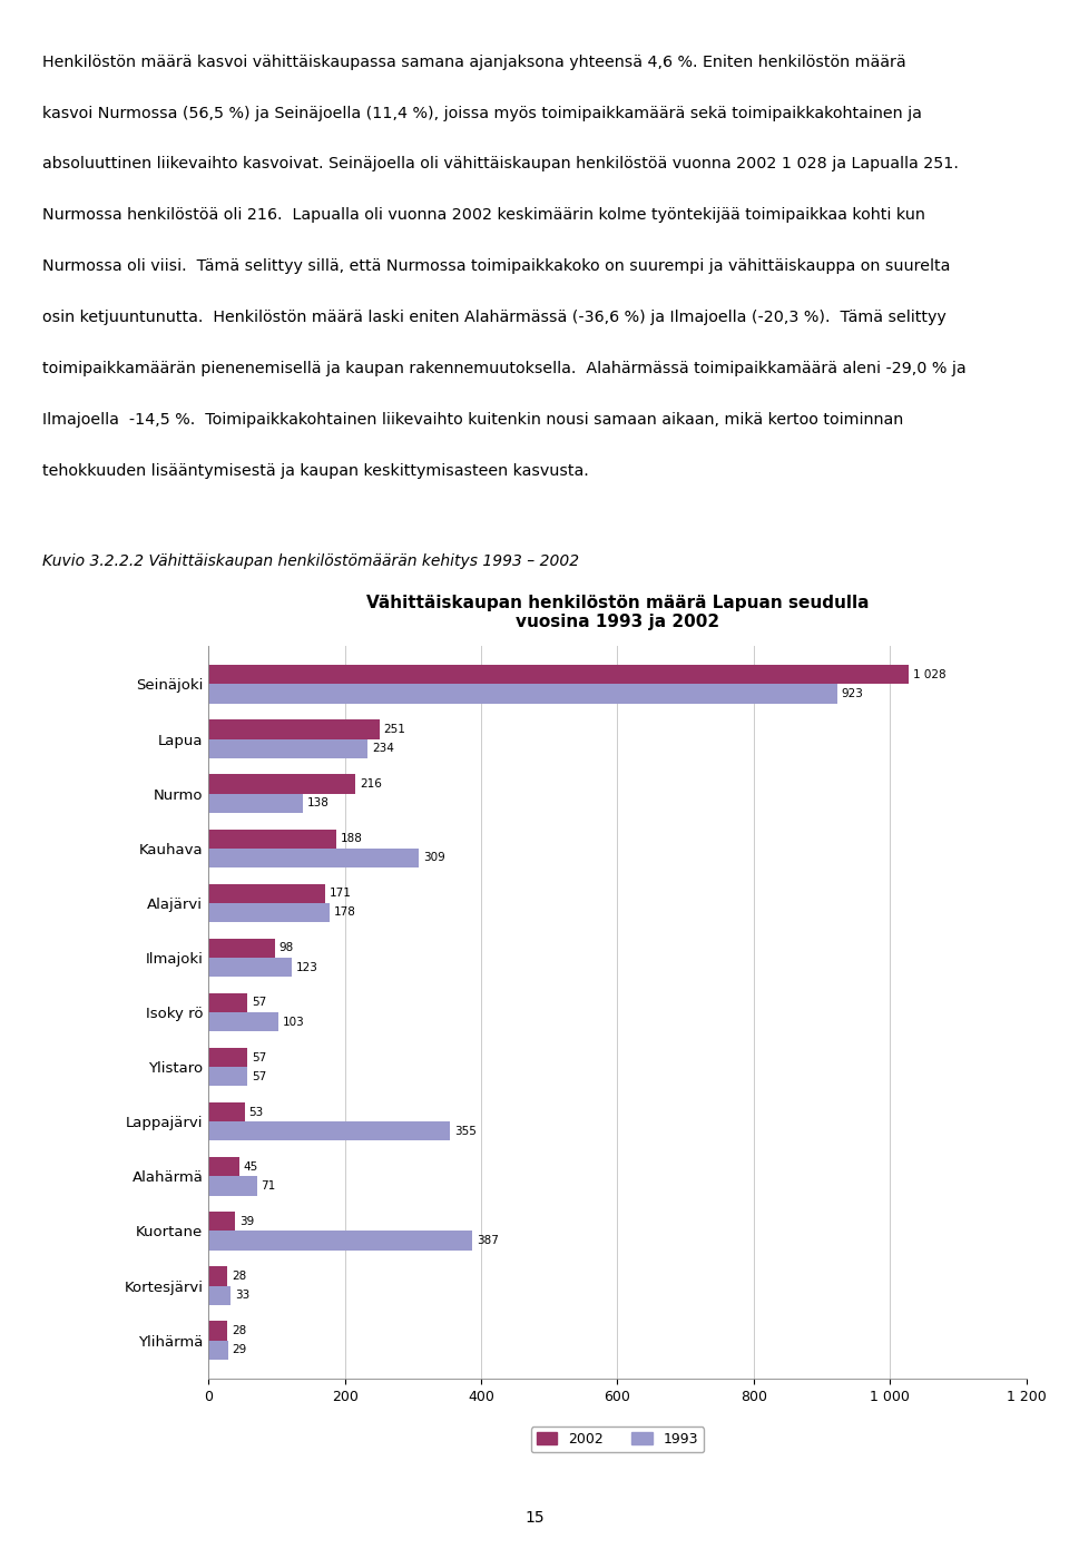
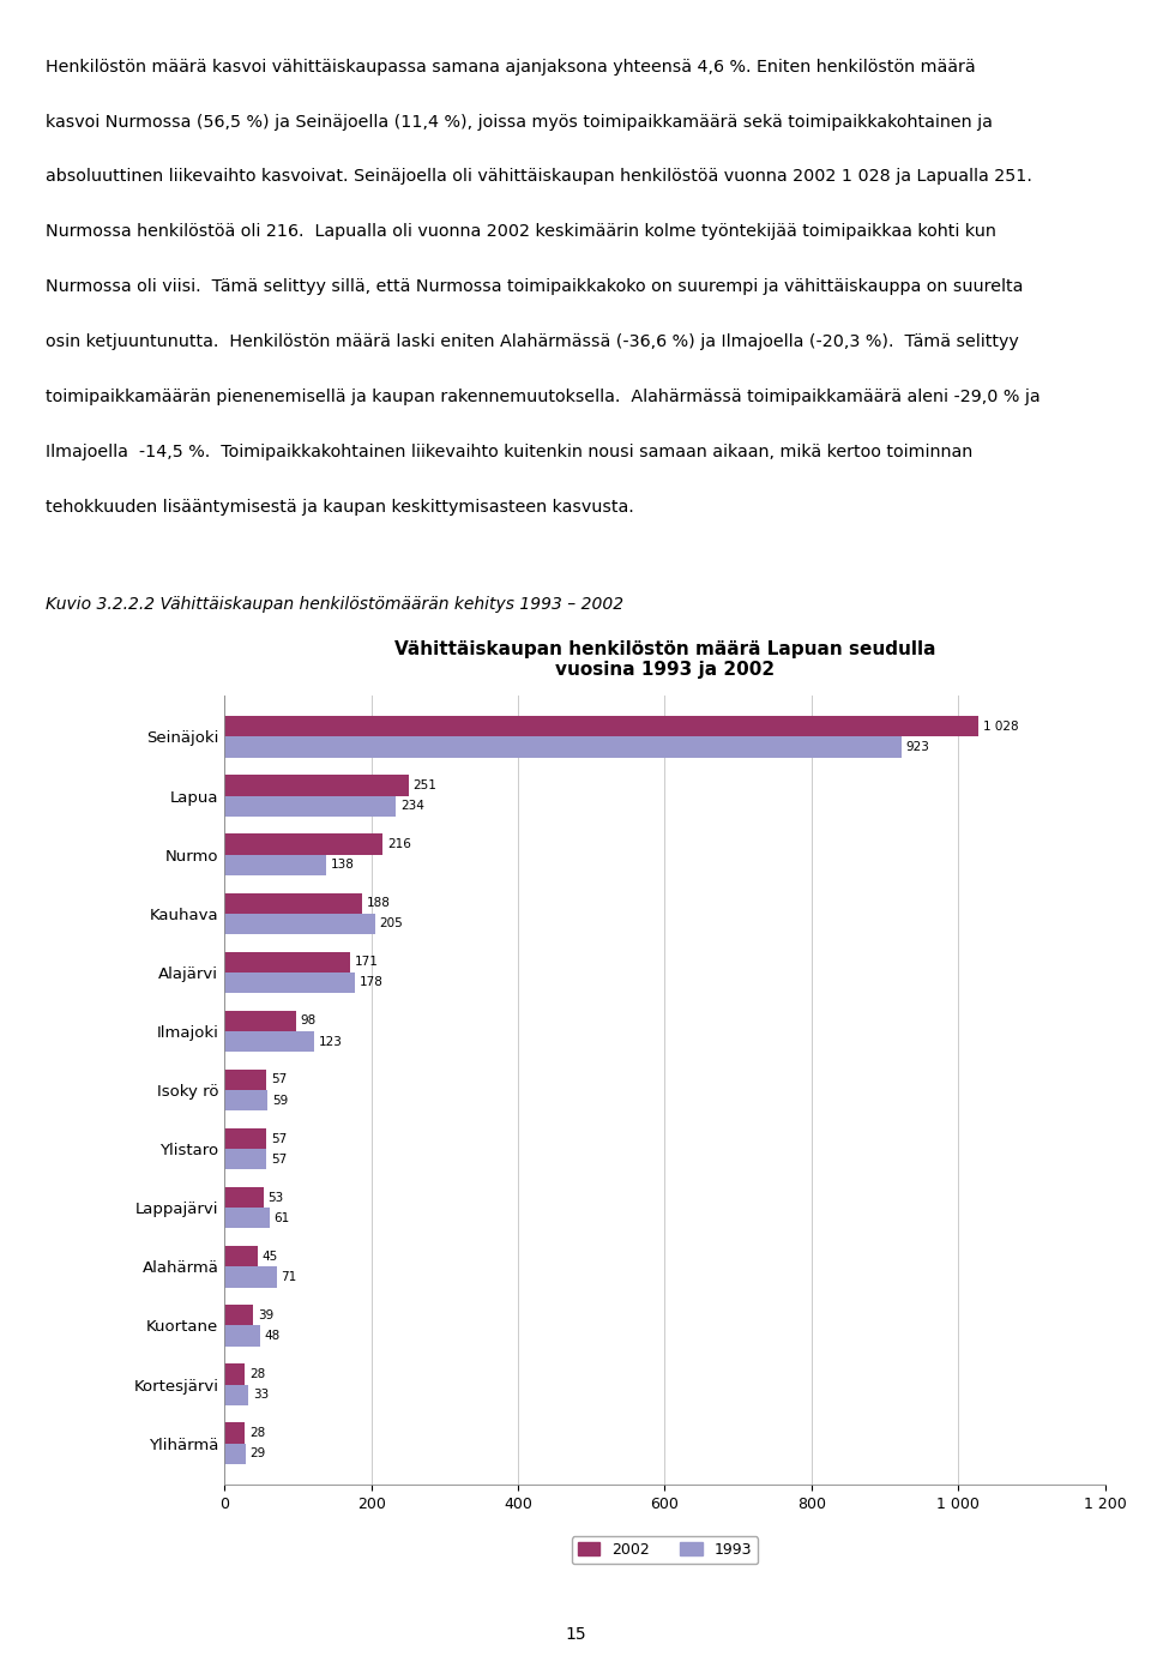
1993/Kauhava: 309 -> 205
1993/Isoky rö: 103 -> 59
1993/Lappajärvi: 355 -> 61
1993/Kuortane: 387 -> 48
